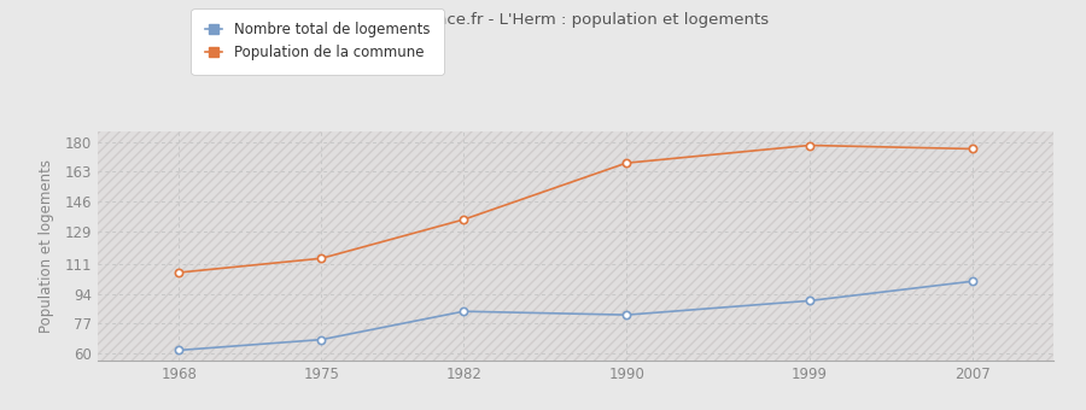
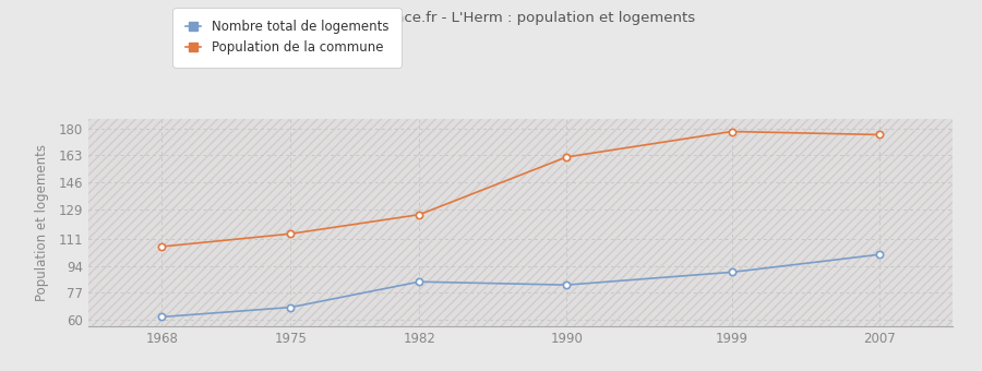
Population de la commune/1982: 136 -> 126
Population de la commune/1990: 168 -> 162
